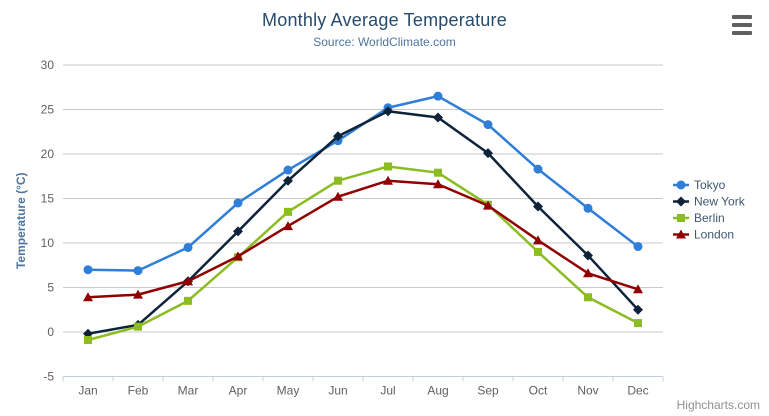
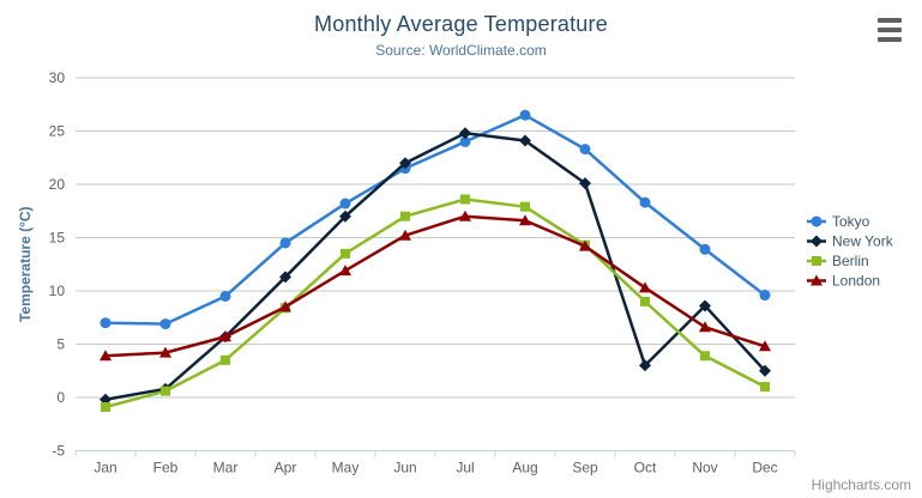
Tokyo/Jul: 25 -> 24
New York/Oct: 14 -> 3
